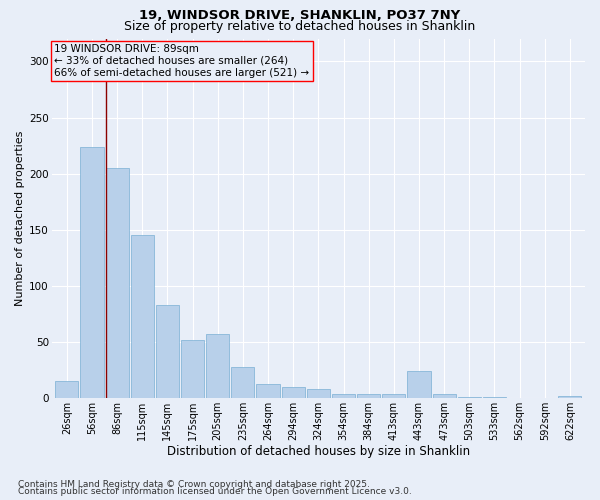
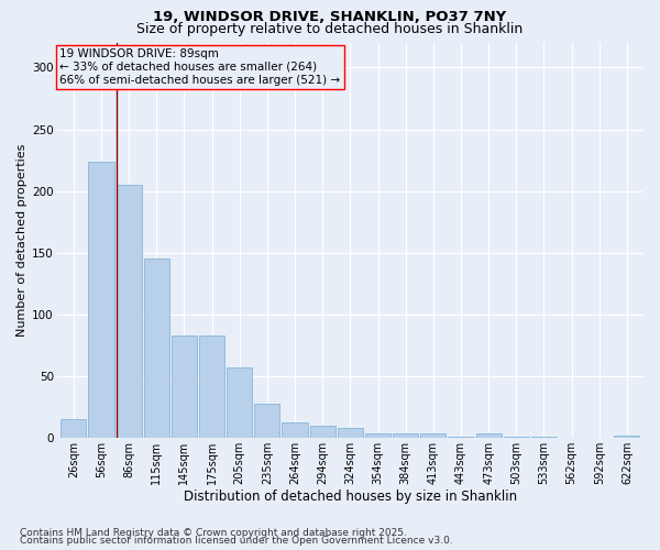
175sqm: 52 -> 83
443sqm: 24 -> 1
